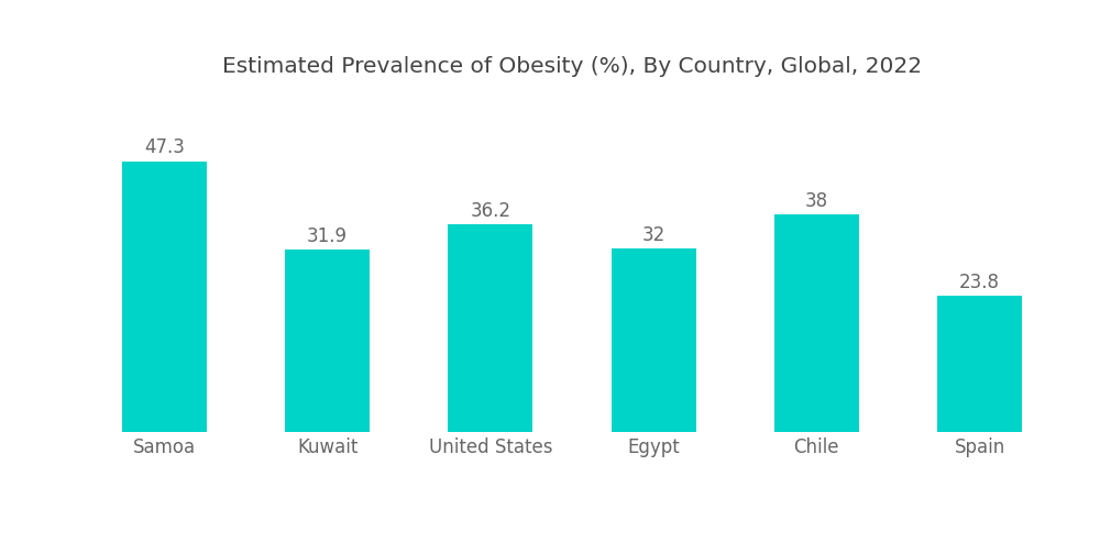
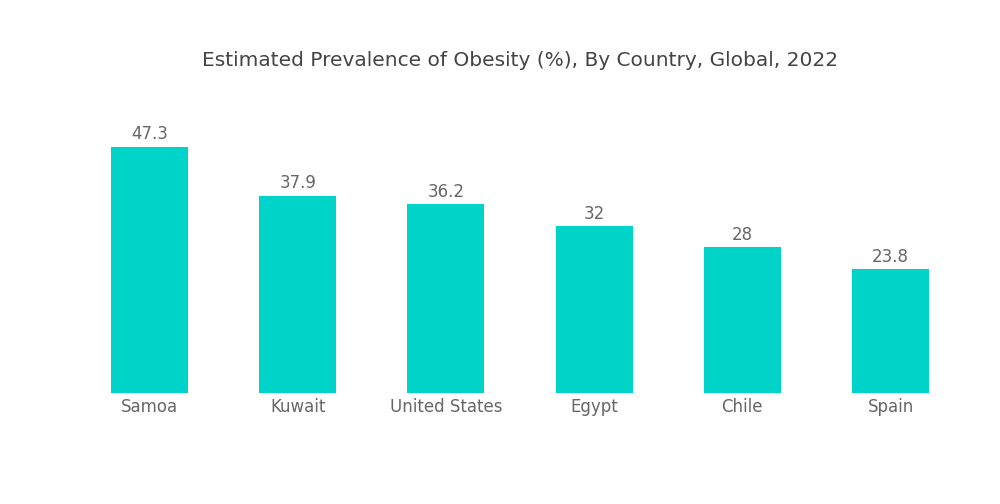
Kuwait: 31.9 -> 37.9
Chile: 38 -> 28
